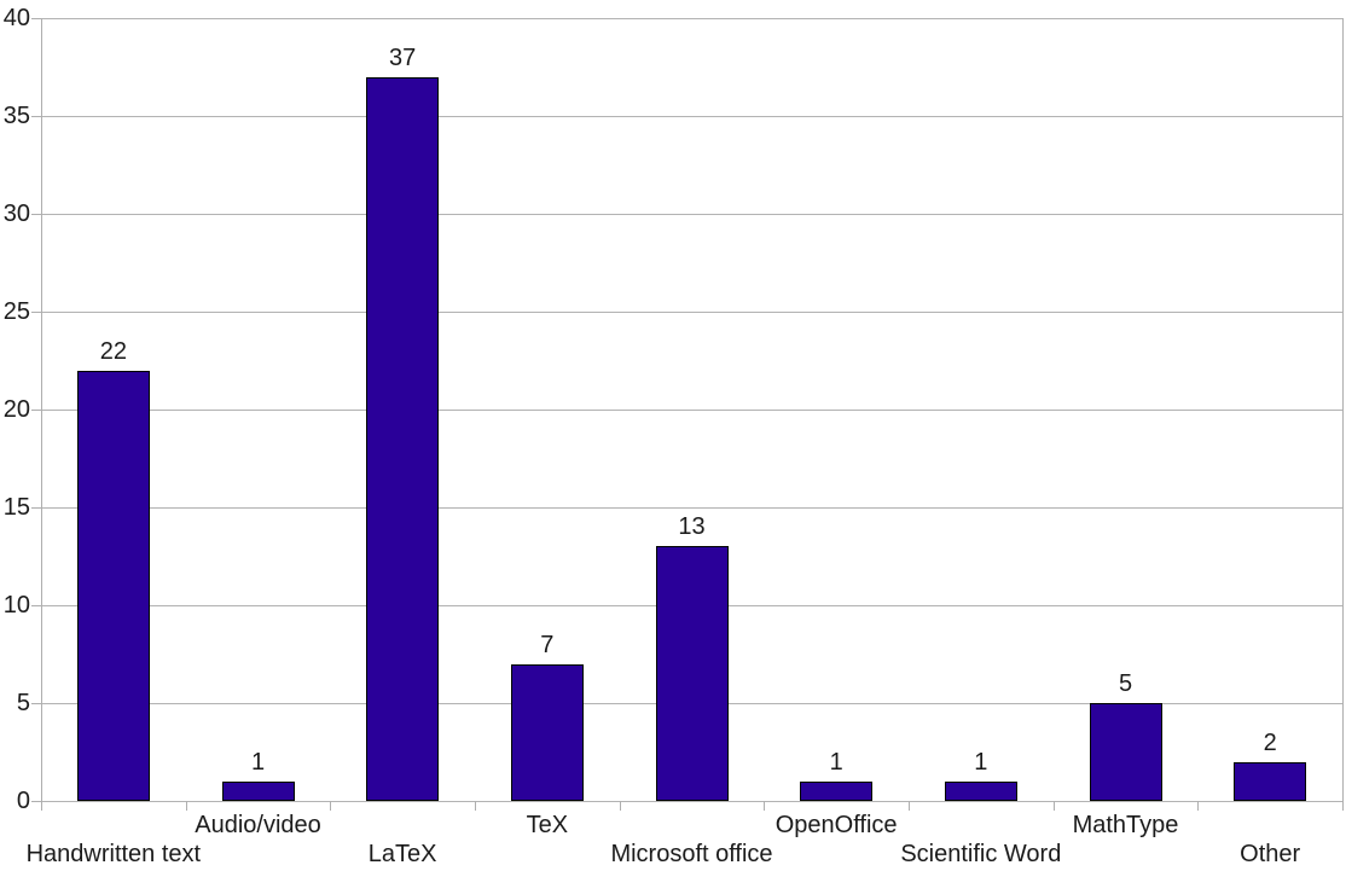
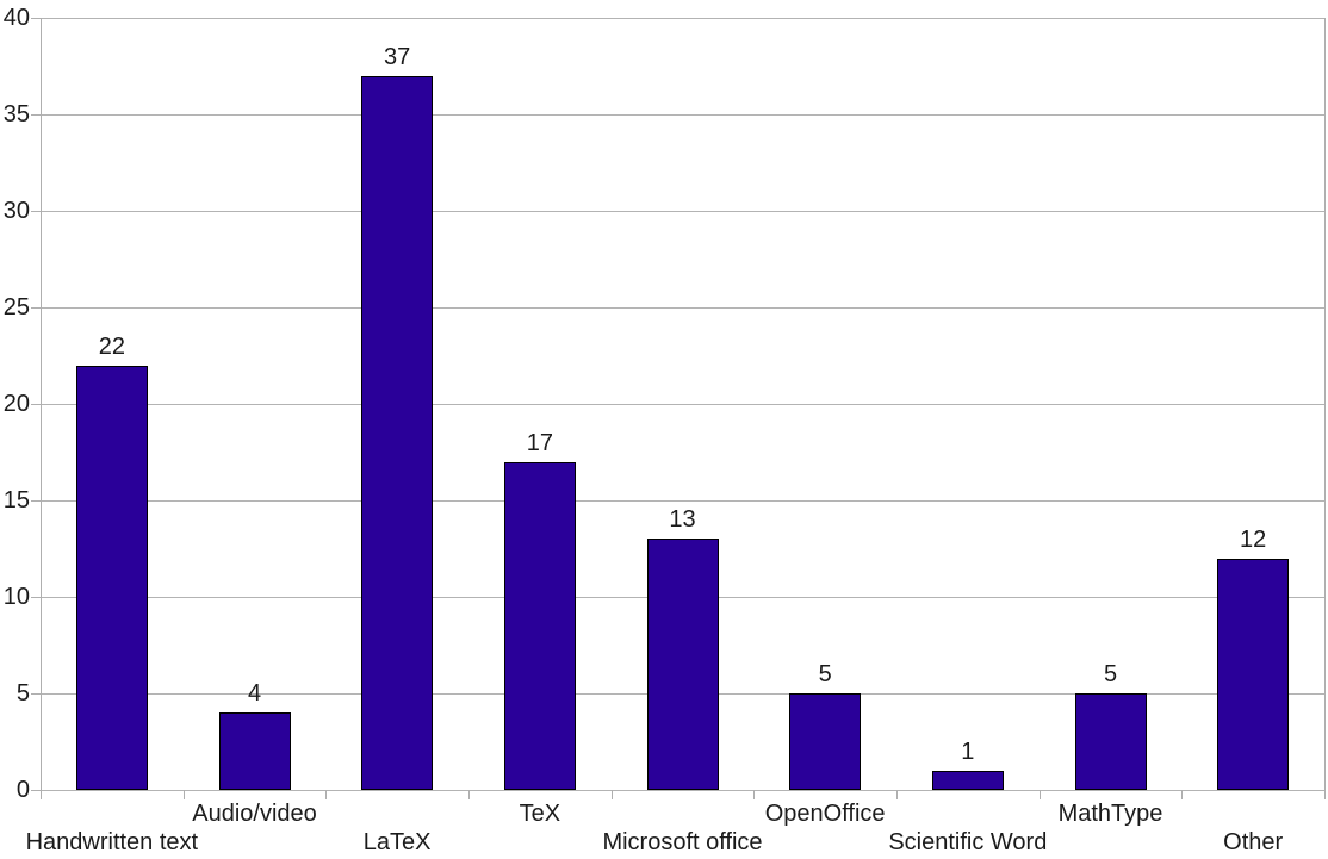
Audio/video: 1 -> 4
TeX: 7 -> 17
OpenOffice: 1 -> 5
Other: 2 -> 12
